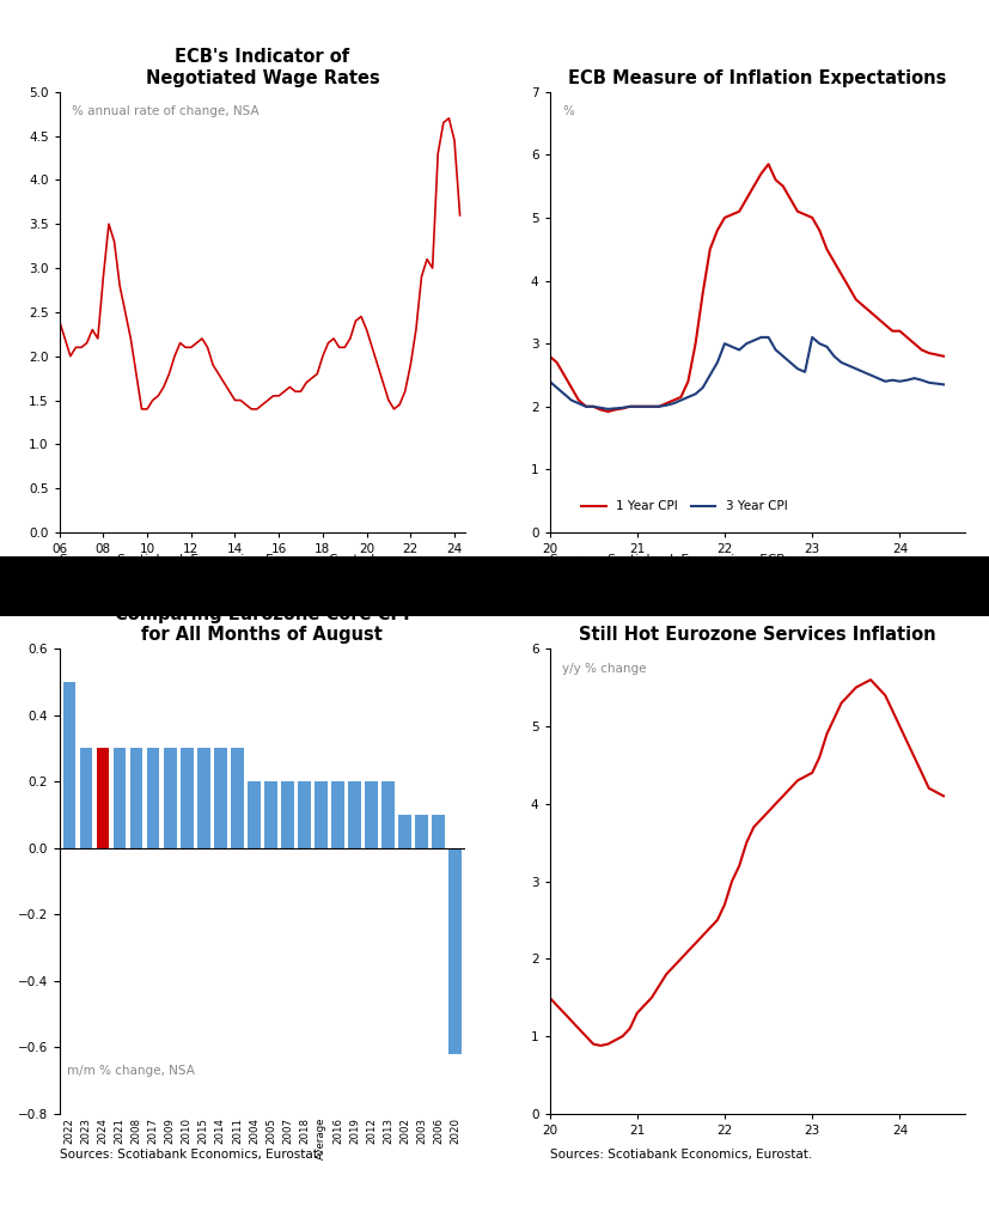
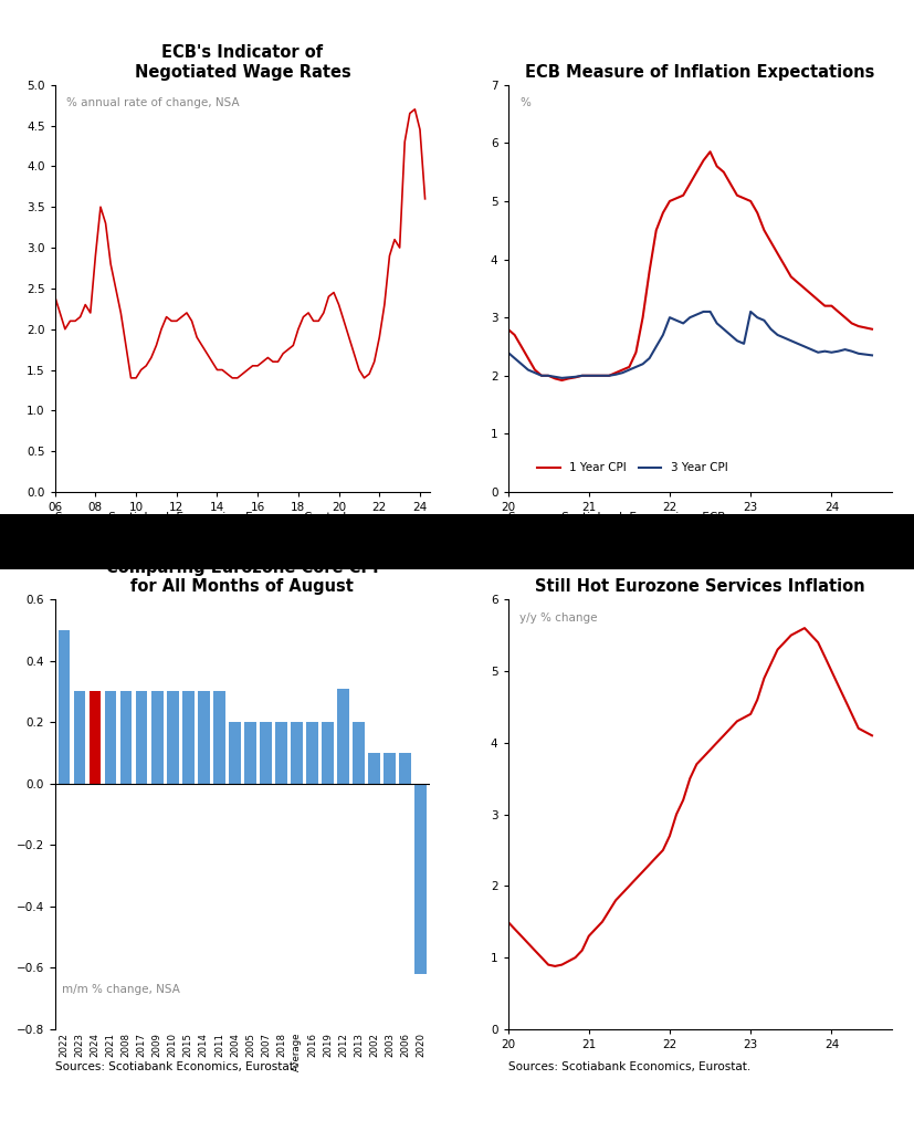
Comparing Eurozone Core CPI for All Months of August/2012: 0.20 -> 0.31
